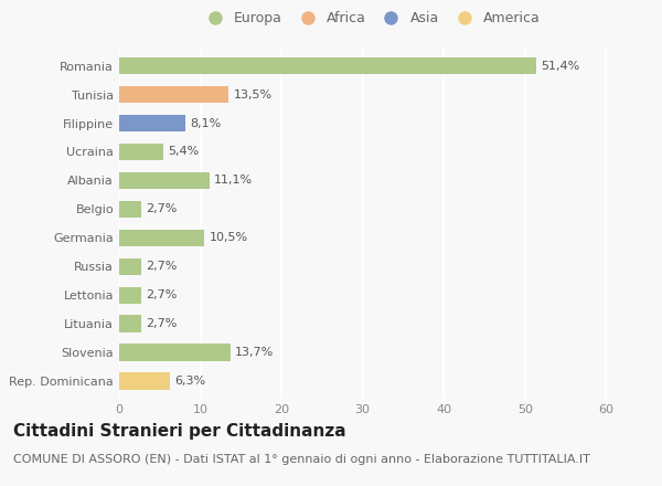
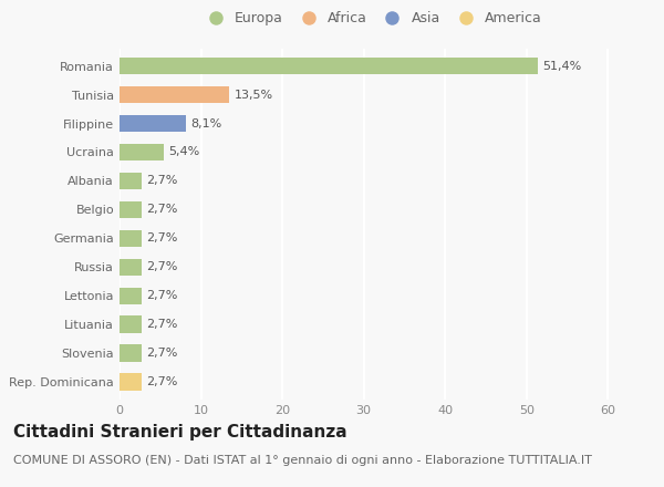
Albania: 11,1% -> 2,7%
Germania: 10,5% -> 2,7%
Slovenia: 13,7% -> 2,7%
Rep. Dominicana: 6,3% -> 2,7%
